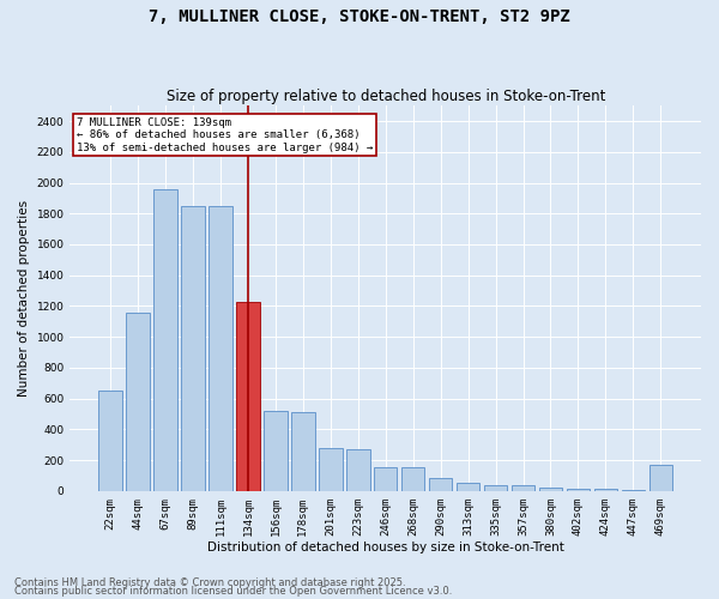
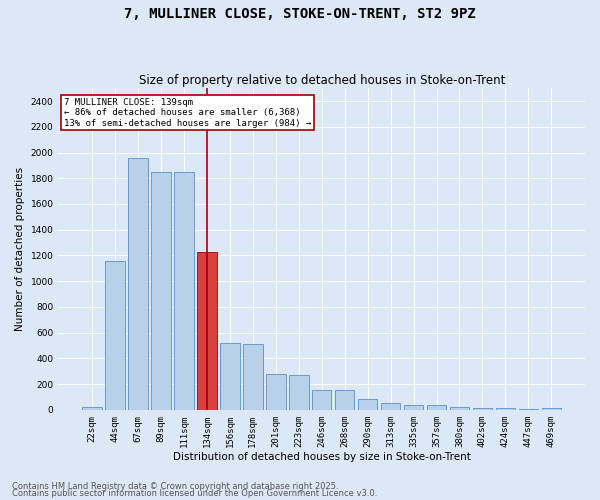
22sqm: 650 -> 20
469sqm: 170 -> 10
